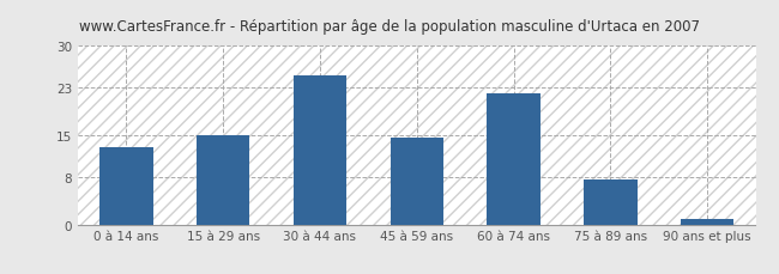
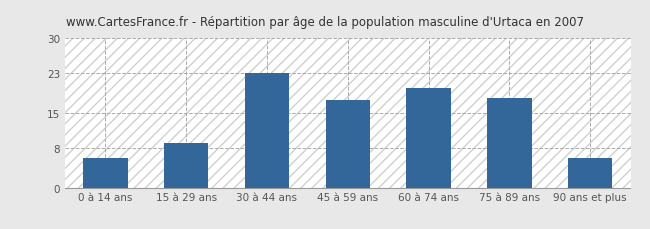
0 à 14 ans: 13.0 -> 6.0
15 à 29 ans: 15.0 -> 9.0
30 à 44 ans: 25.0 -> 23.0
45 à 59 ans: 14.5 -> 17.5
60 à 74 ans: 22.0 -> 20.0
75 à 89 ans: 7.5 -> 18.0
90 ans et plus: 1.0 -> 6.0
